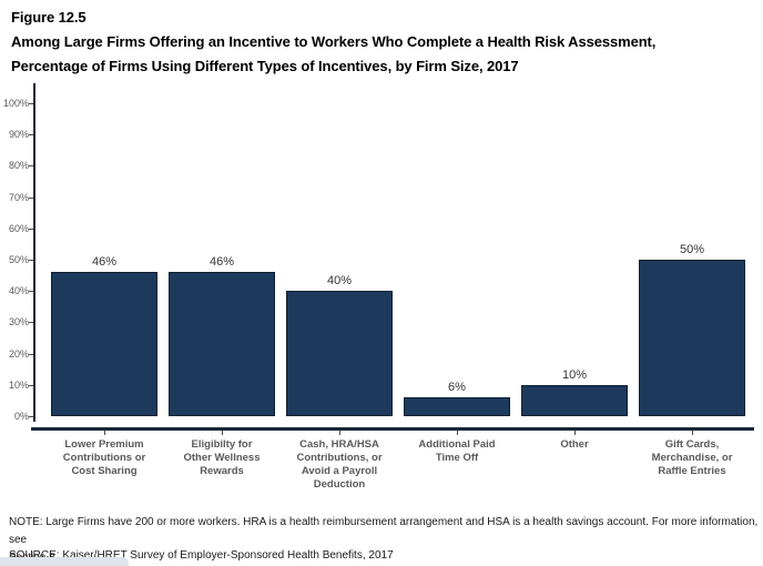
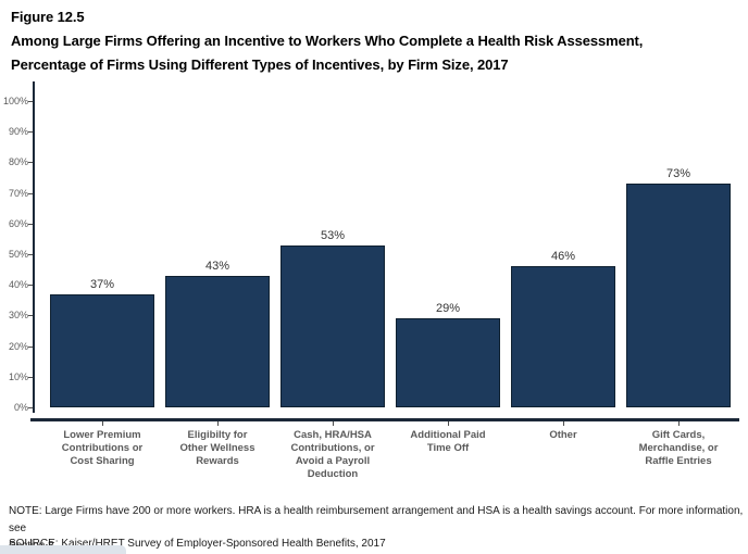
Lower Premium Contributions or Cost Sharing: 46% -> 37%
Eligibilty for Other Wellness Rewards: 46% -> 43%
Cash, HRA/HSA Contributions, or Avoid a Payroll Deduction: 40% -> 53%
Additional Paid Time Off: 6% -> 29%
Other: 10% -> 46%
Gift Cards, Merchandise, or Raffle Entries: 50% -> 73%
